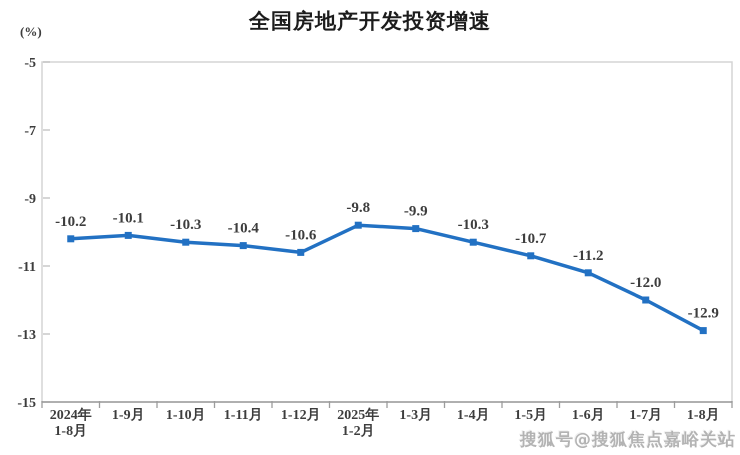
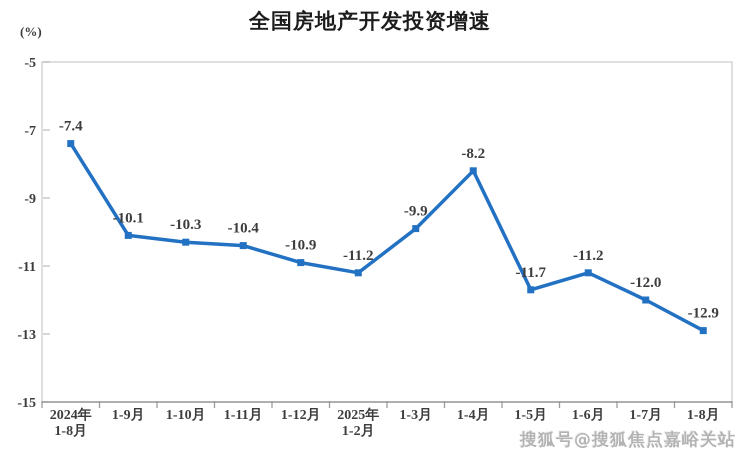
2024年 1-8月: -10.2 -> -7.4
1-12月: -10.6 -> -10.9
2025年 1-2月: -9.8 -> -11.2
1-4月: -10.3 -> -8.2
1-5月: -10.7 -> -11.7
